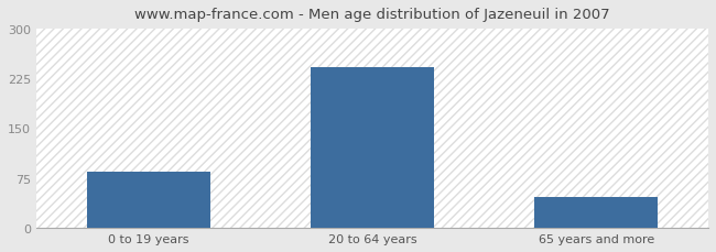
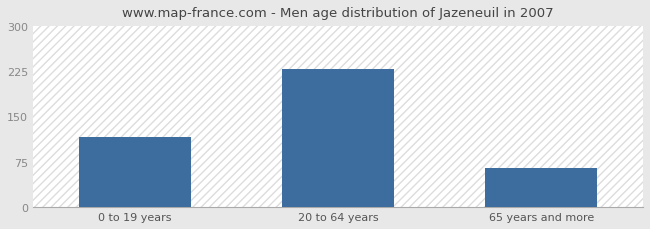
0 to 19 years: 85 -> 116
20 to 64 years: 242 -> 228
65 years and more: 47 -> 64
